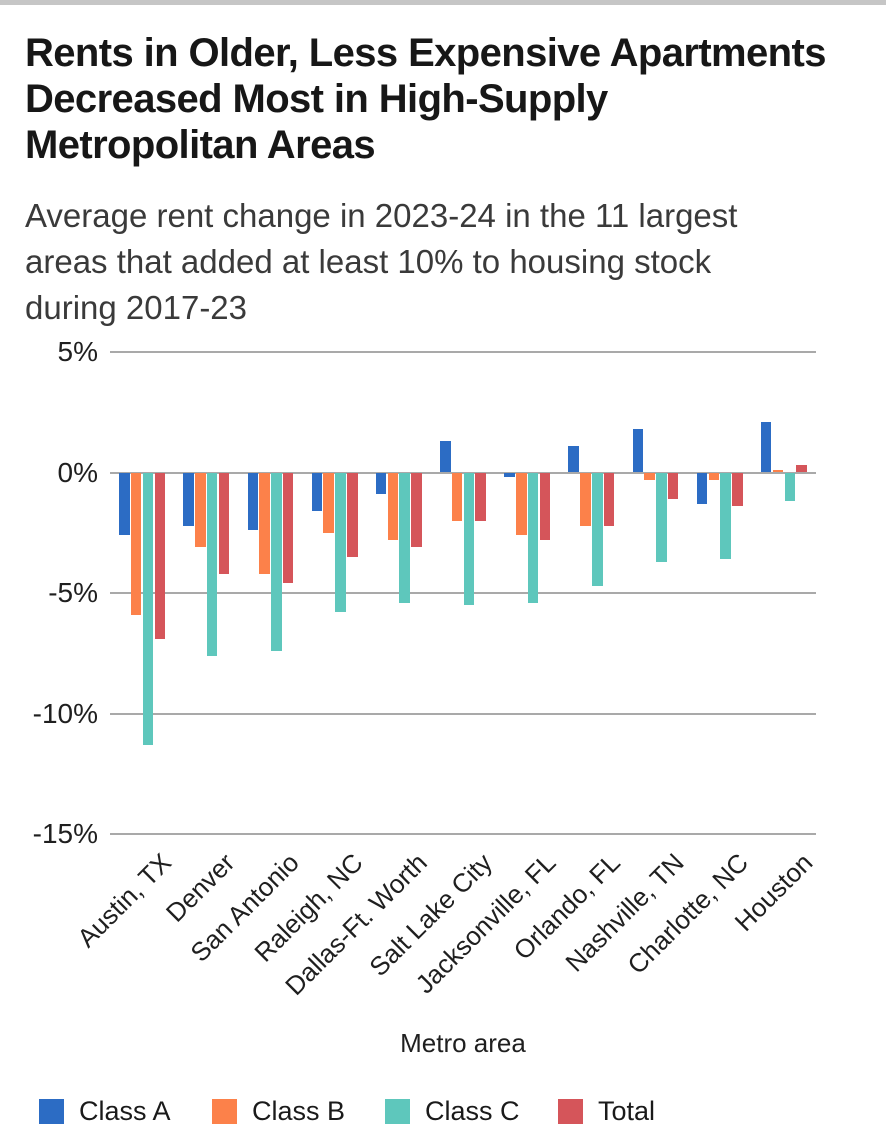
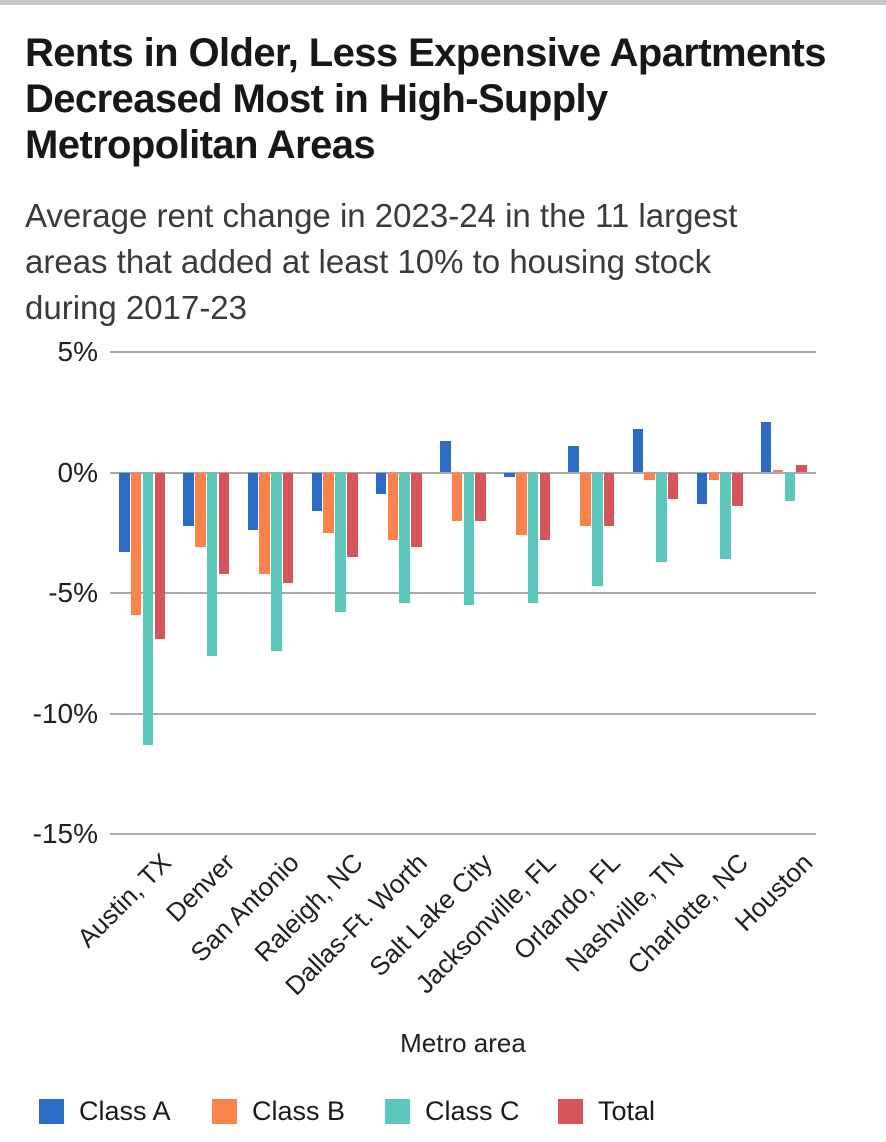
Class A/Austin, TX: -2.6% -> -3.3%
